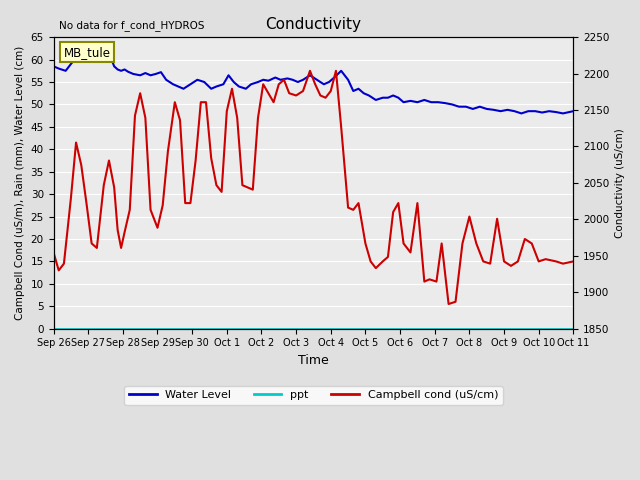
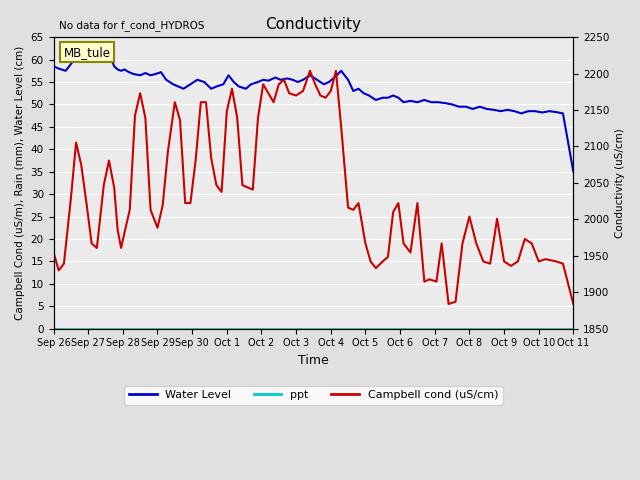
Water Level/Oct 11: 48.5 -> 35.0
Campbell cond (uS/cm)/Oct 11: 15.0 -> 5.5
